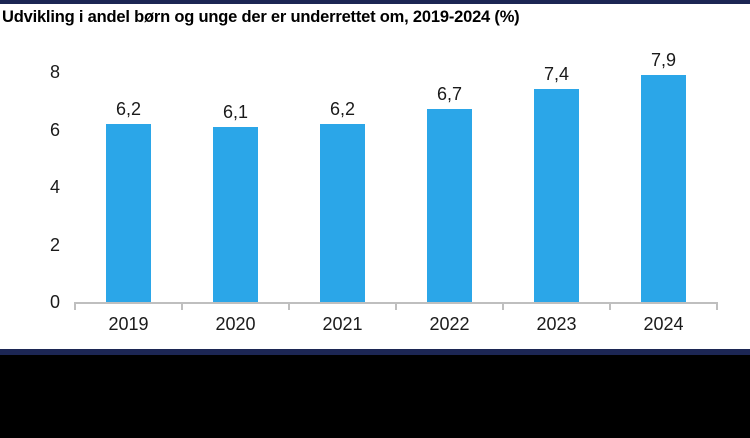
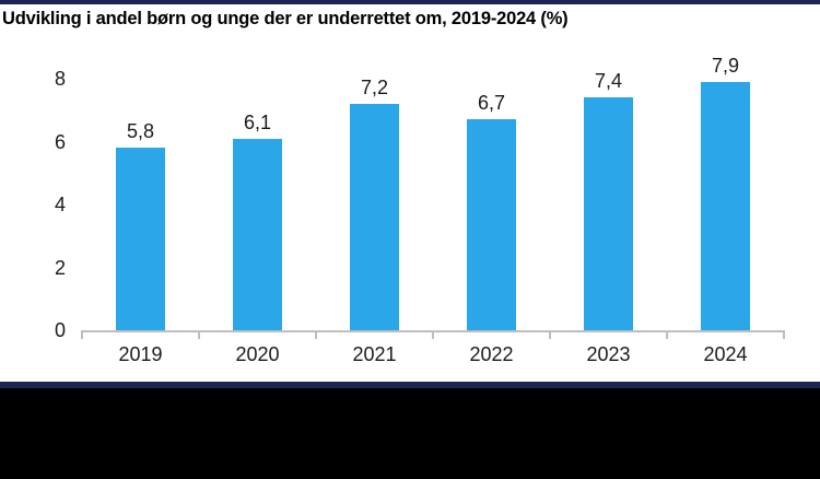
2019: 6,2 -> 5,8
2021: 6,2 -> 7,2
